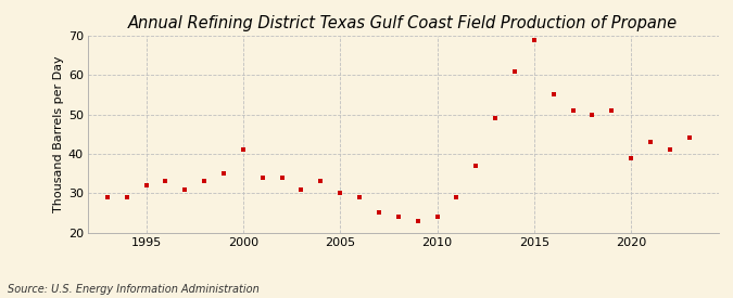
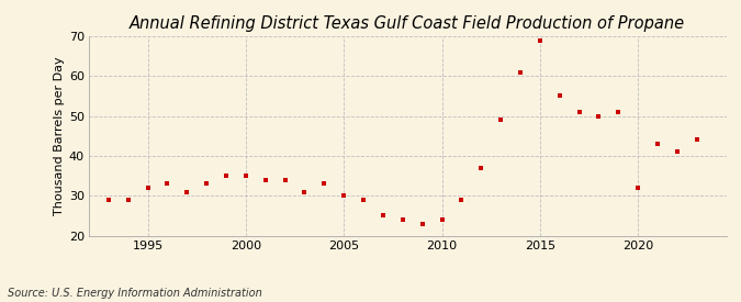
2000: 41 -> 35
2020: 39 -> 32
